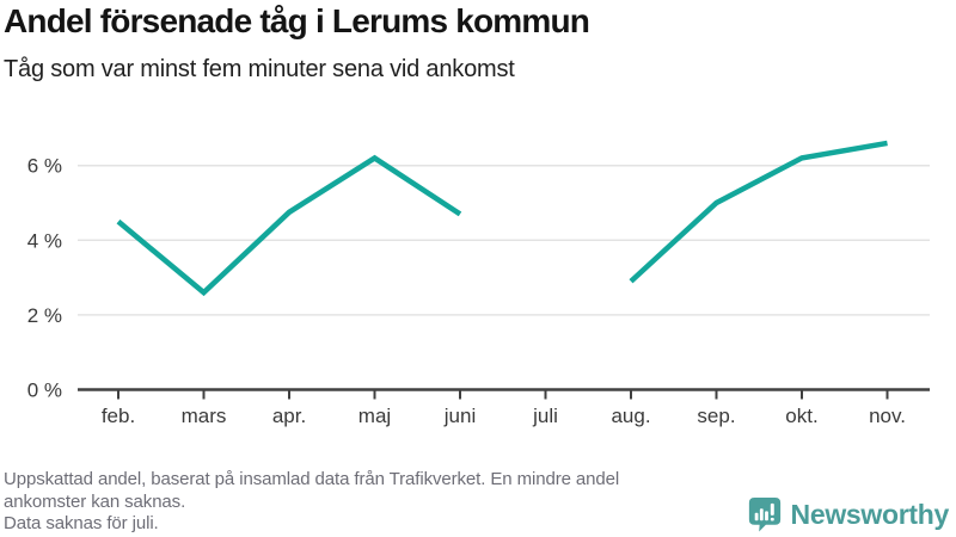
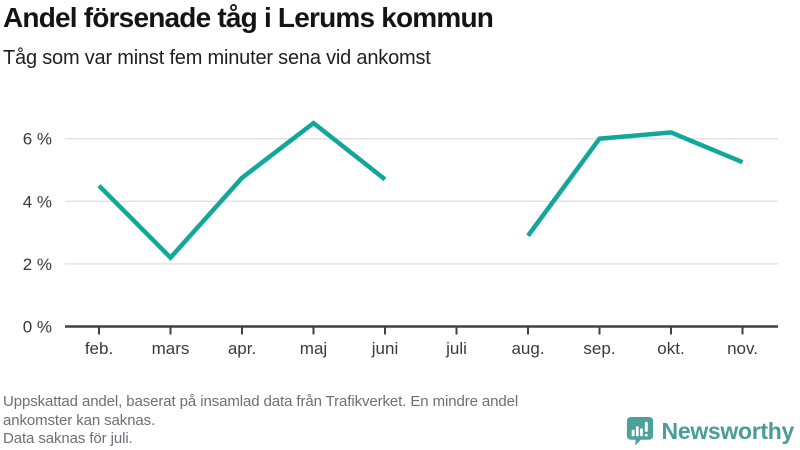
mars: 2.6% -> 2.2%
maj: 6.2% -> 6.5%
sep.: 5.0% -> 6.0%
nov.: 6.6% -> 5.2%
